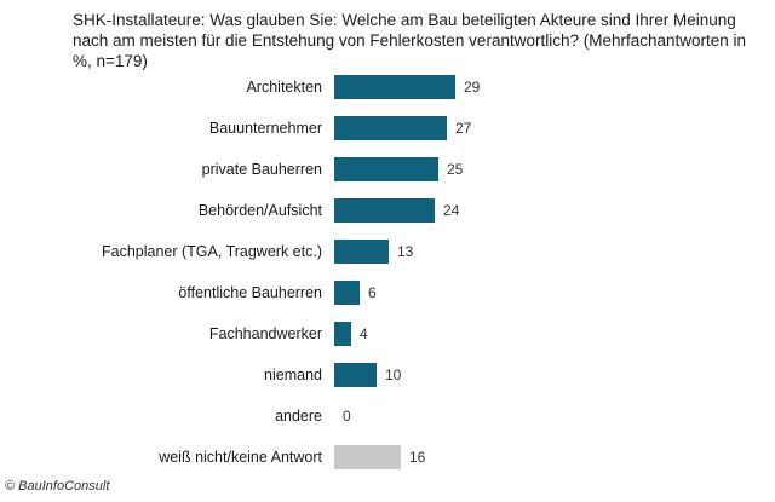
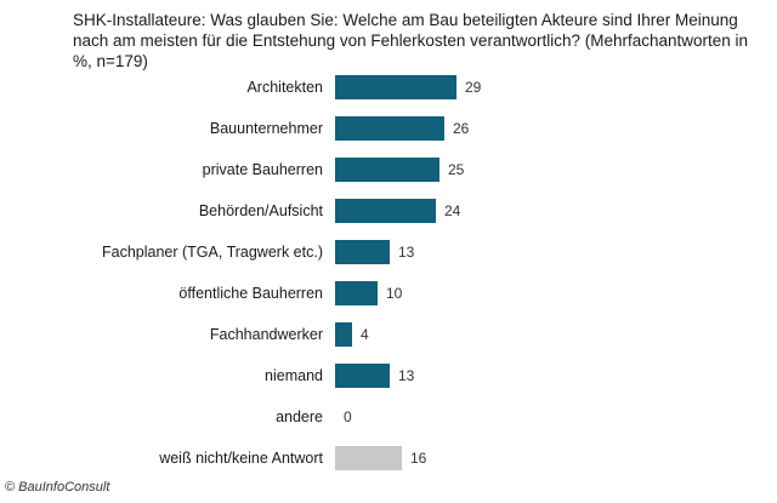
Bauunternehmer: 27 -> 26
öffentliche Bauherren: 6 -> 10
niemand: 10 -> 13
